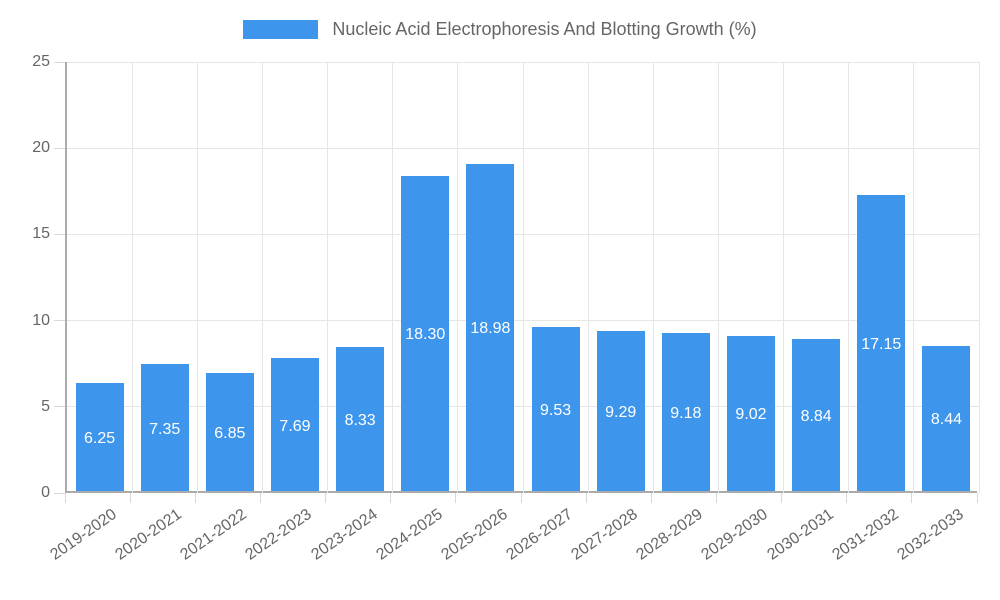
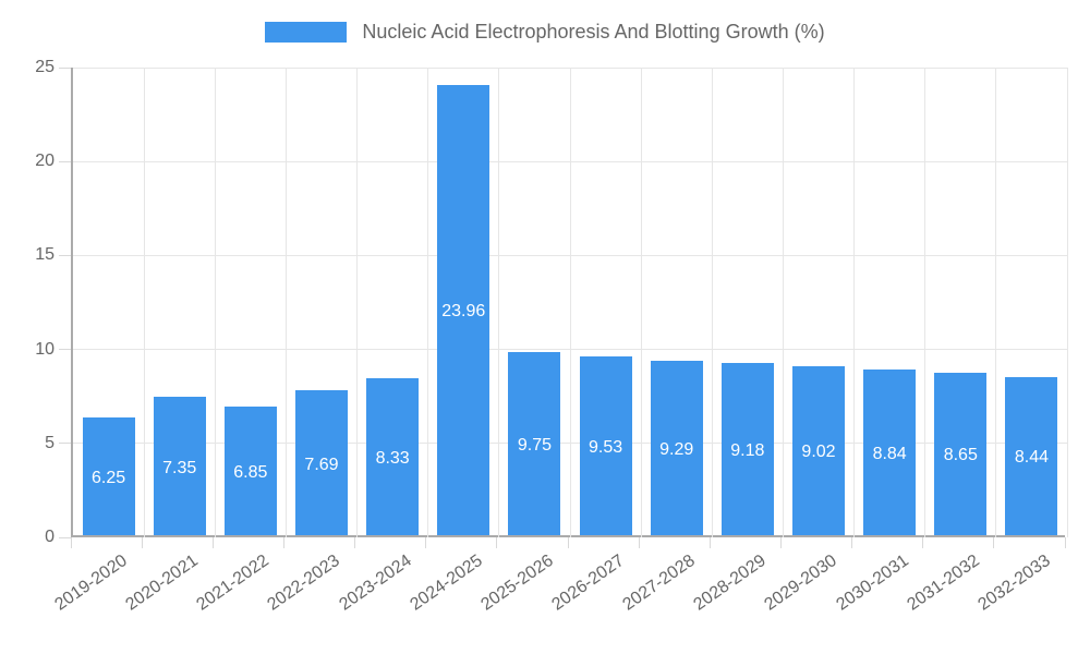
2024-2025: 18.30 -> 23.96
2025-2026: 18.98 -> 9.75
2031-2032: 17.15 -> 8.65
